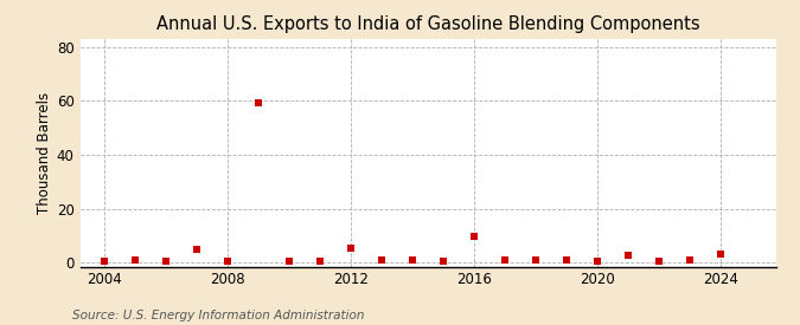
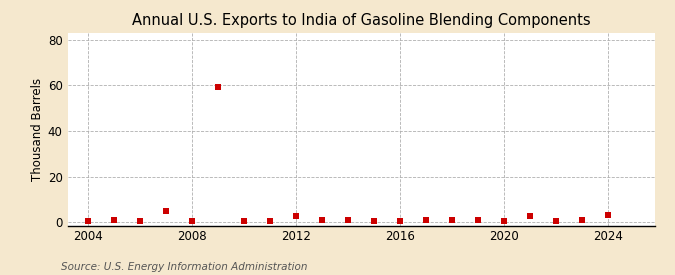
2012: 5.5 -> 2.5
2016: 9.5 -> 0.3
